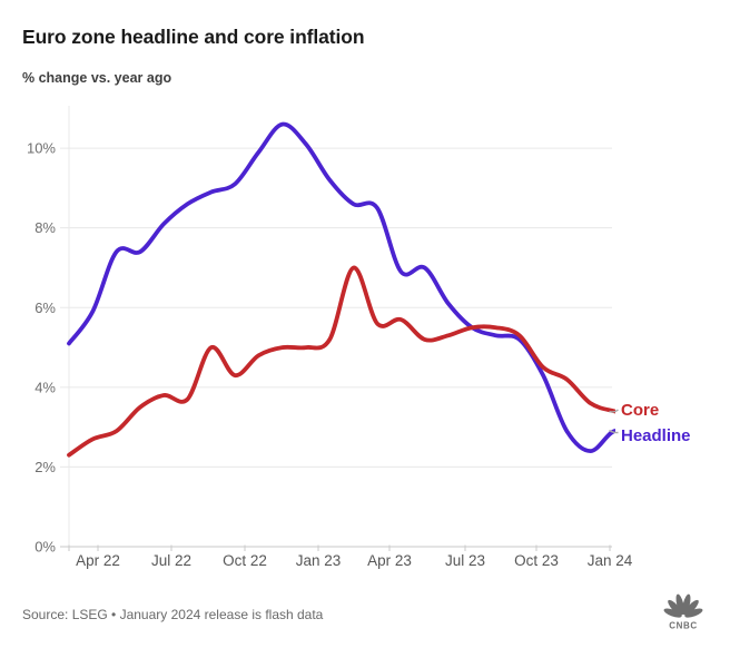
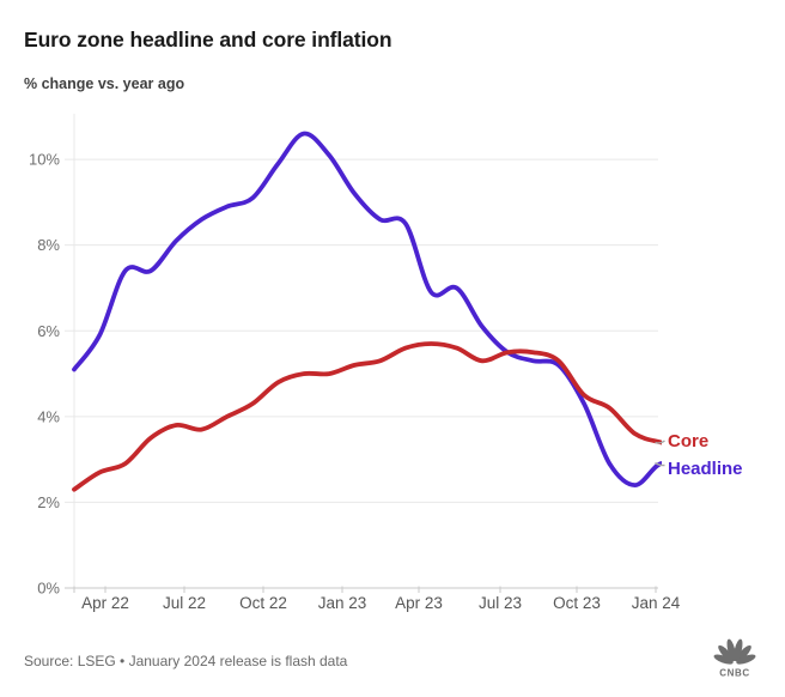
Core/Jul 22: 5.0% -> 4.0%
Core/Jan 23: 7.0% -> 5.3%
Core/Apr 23: 5.2% -> 5.6%
